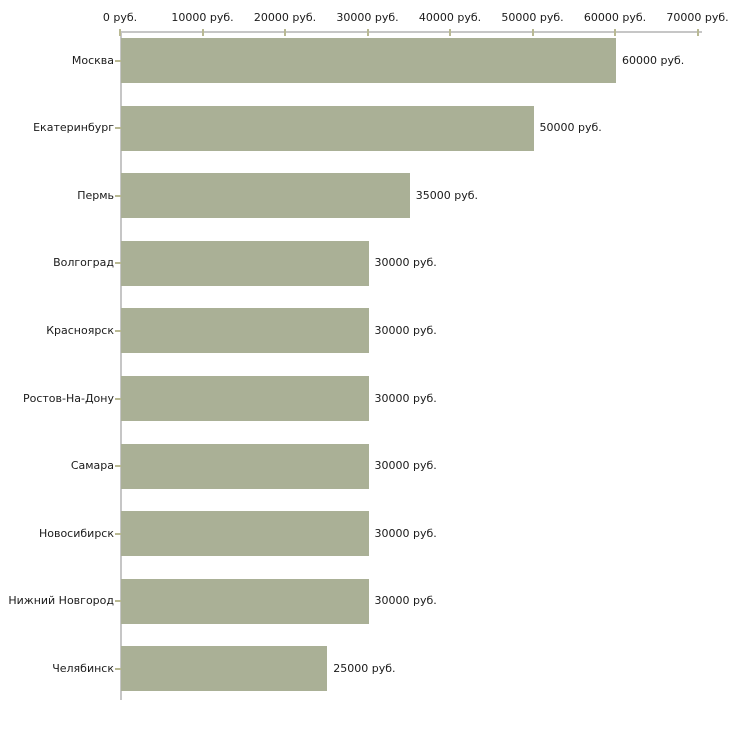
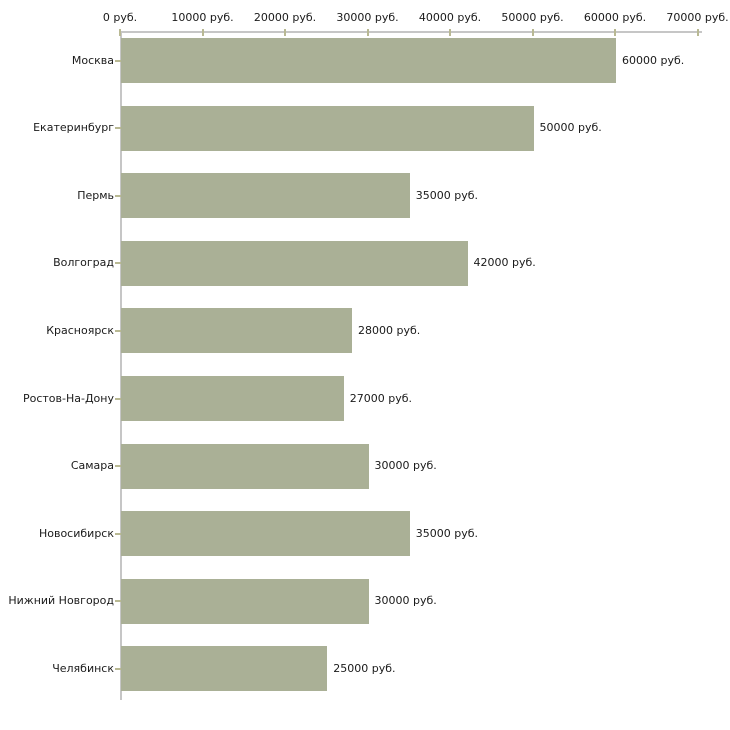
Волгоград: 30000 -> 42000
Красноярск: 30000 -> 28000
Ростов-На-Дону: 30000 -> 27000
Новосибирск: 30000 -> 35000
